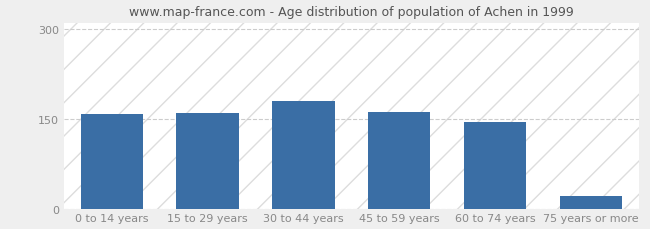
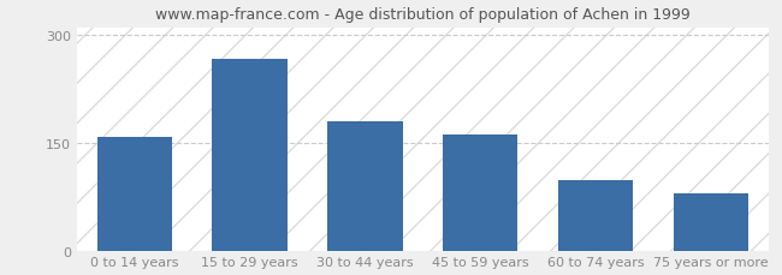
15 to 29 years: 159 -> 266
60 to 74 years: 144 -> 98
75 years or more: 21 -> 80
